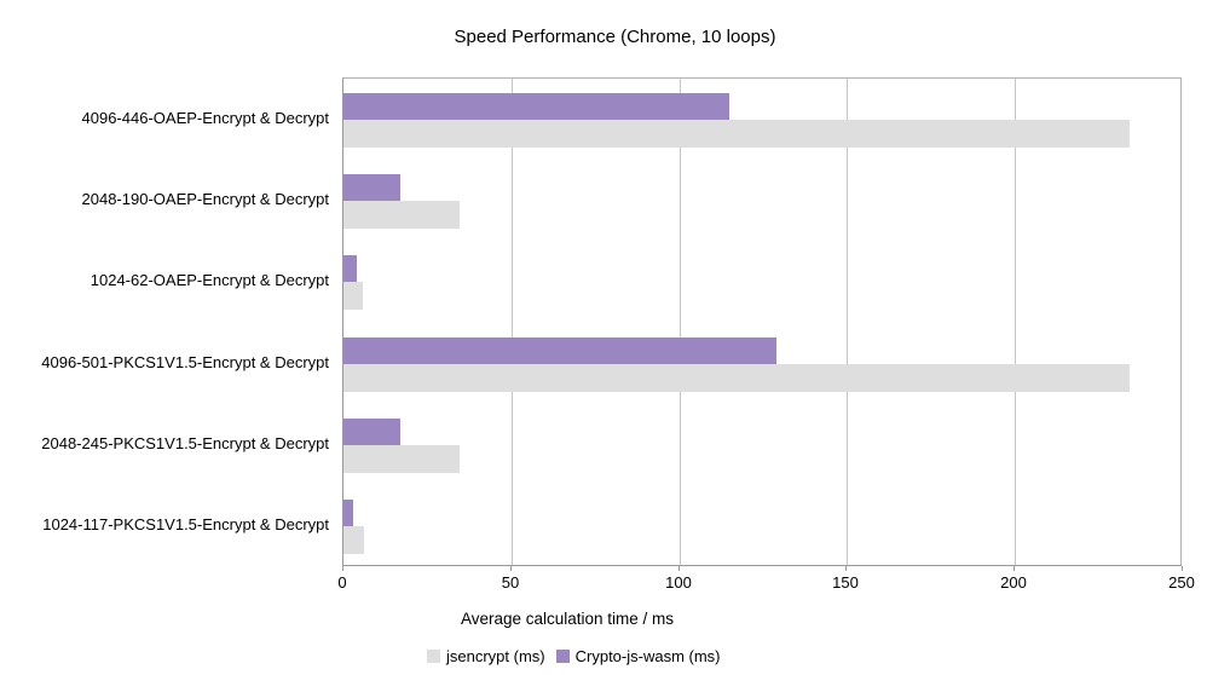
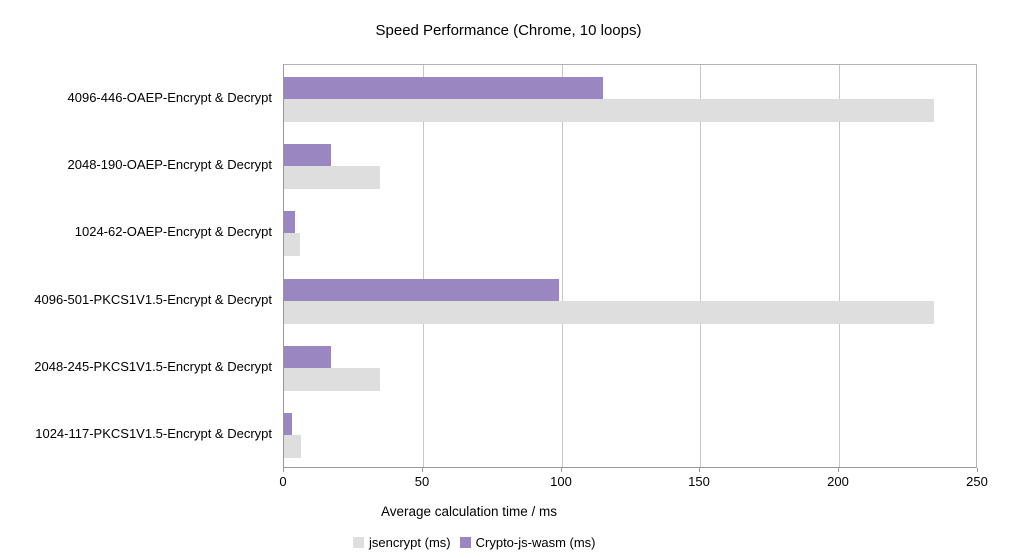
Crypto-js-wasm (ms)/4096-501-PKCS1V1.5-Encrypt & Decrypt: 129 -> 99
